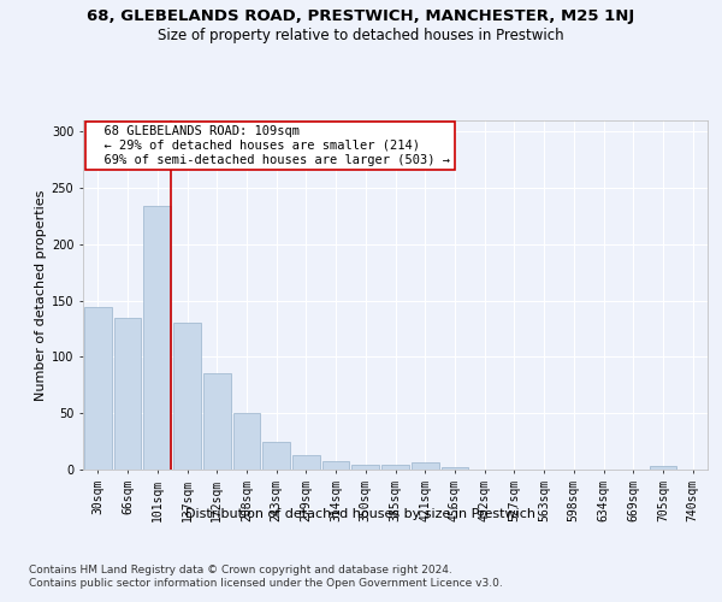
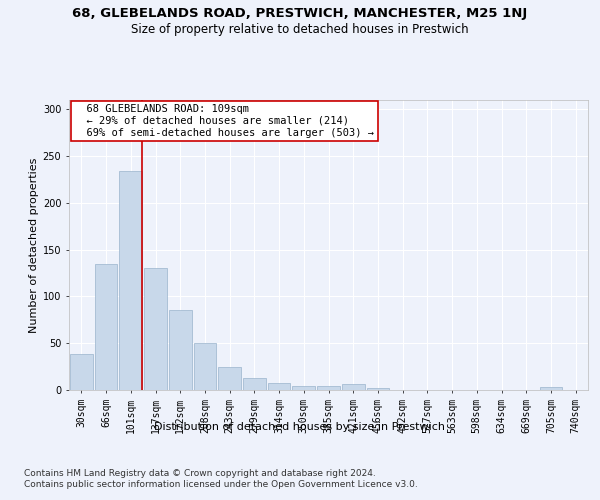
30sqm: 144 -> 38
